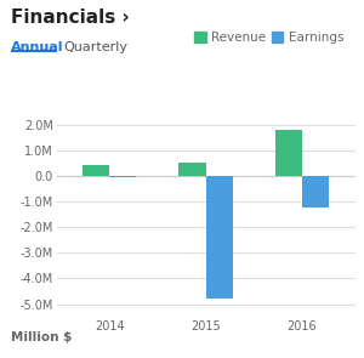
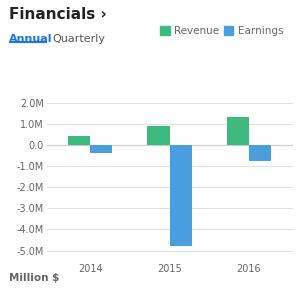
Earnings/2014: -0.06M -> -0.40M
Revenue/2015: 0.52M -> 0.90M
Revenue/2016: 1.82M -> 1.35M
Earnings/2016: -1.22M -> -0.75M
